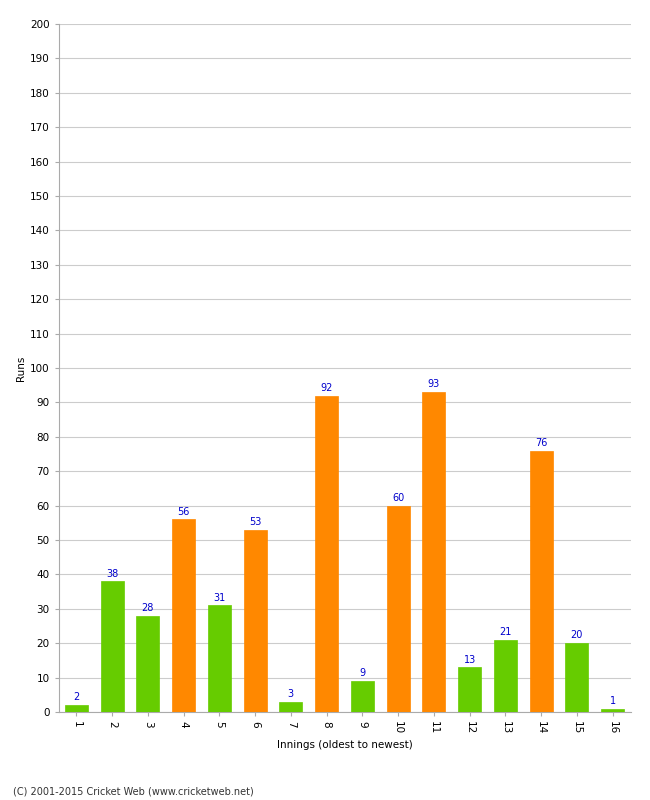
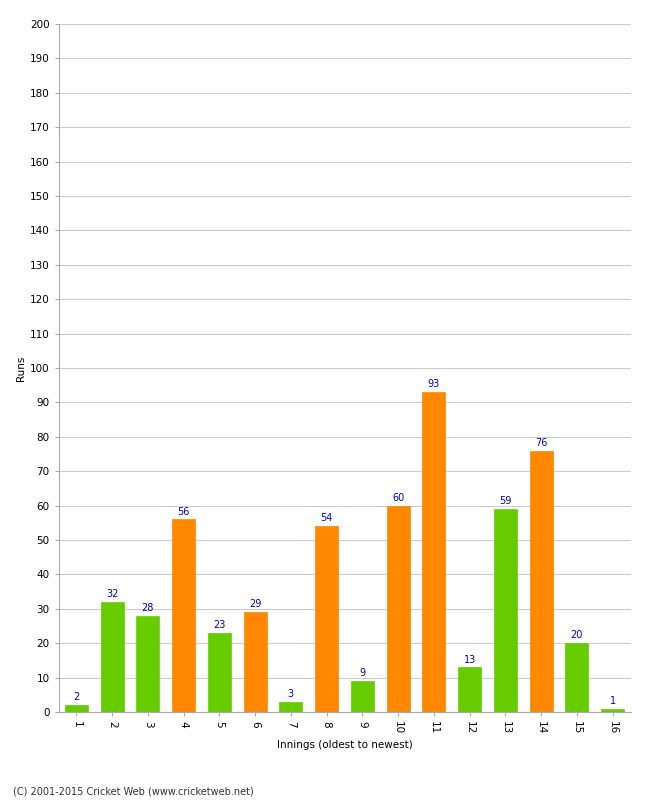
2: 38 -> 32
5: 31 -> 23
6: 53 -> 29
8: 92 -> 54
13: 21 -> 59
